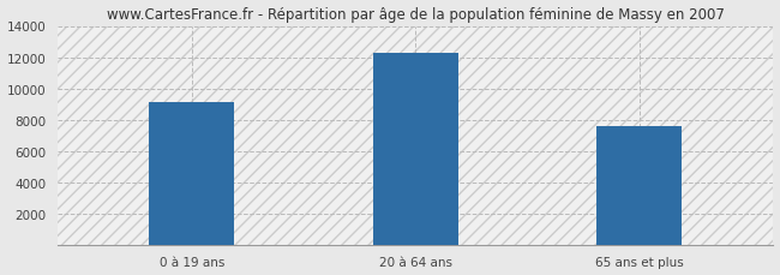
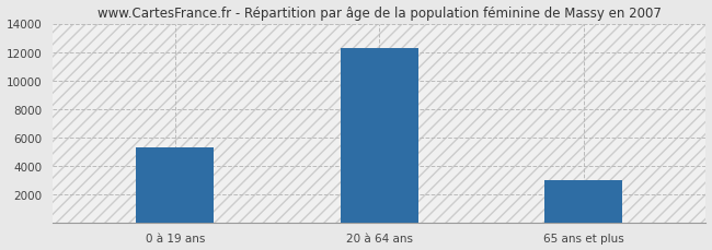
0 à 19 ans: 9100 -> 5300
65 ans et plus: 7600 -> 3000
